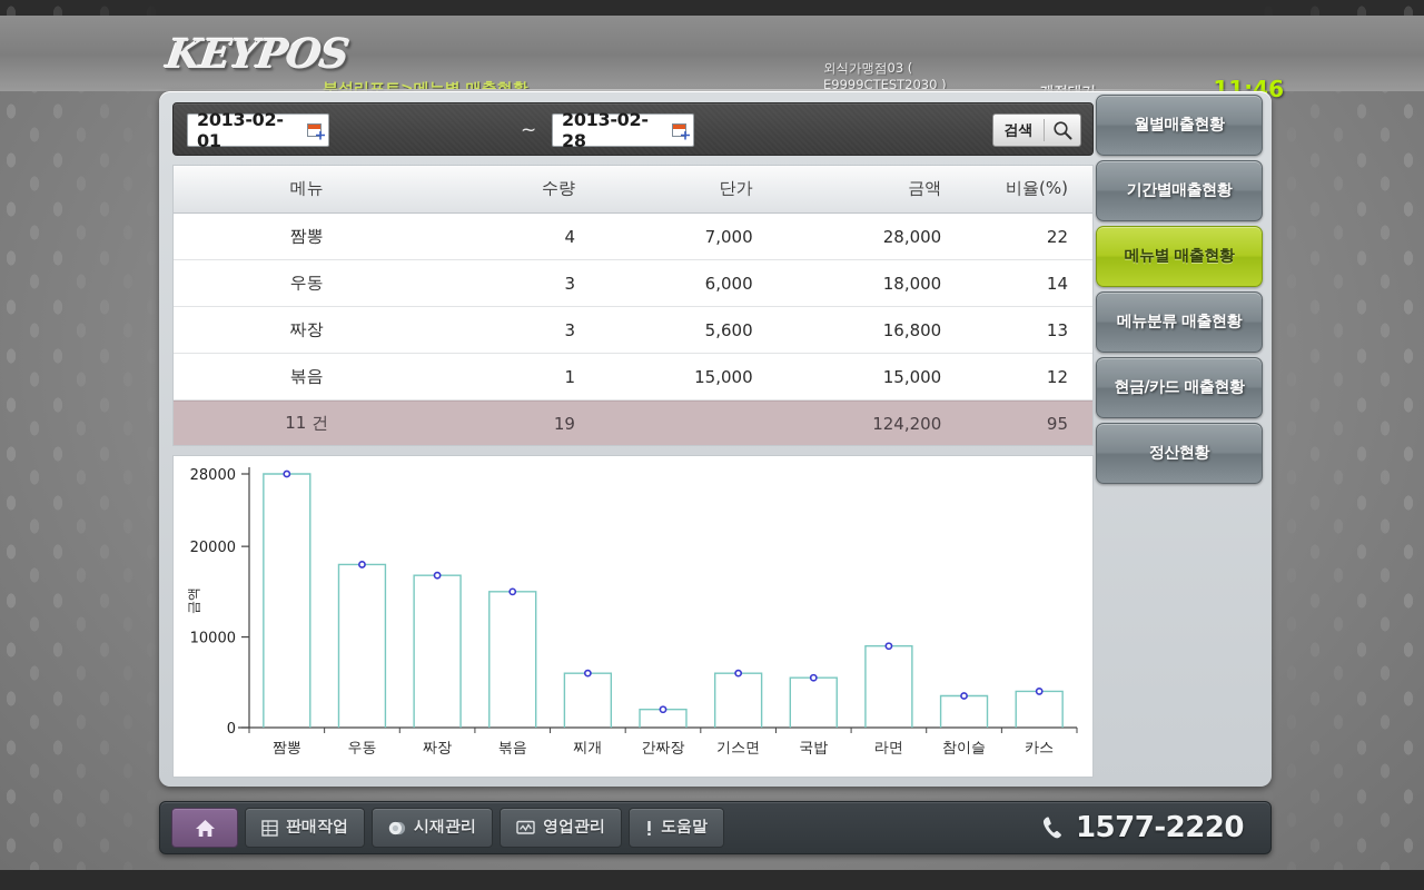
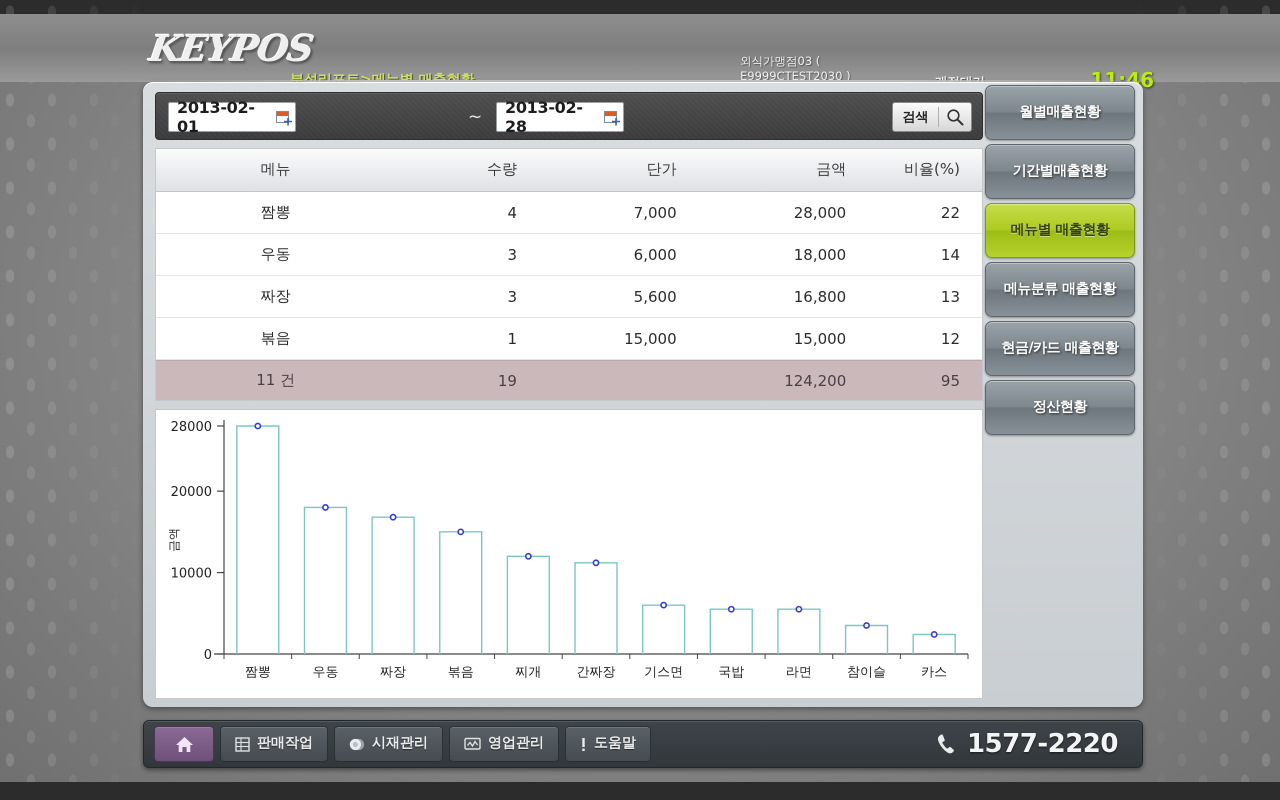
찌개: 6000 -> 12000
간짜장: 2000 -> 11000
라면: 9000 -> 6000
카스: 4000 -> 2000
